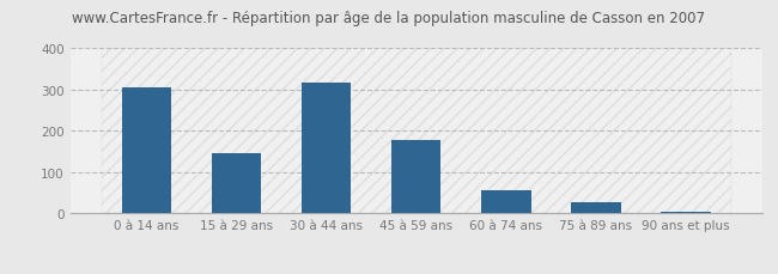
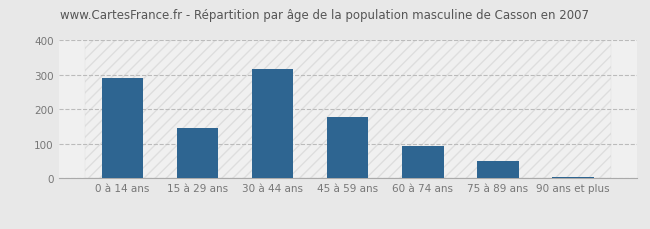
0 à 14 ans: 305 -> 290
60 à 74 ans: 57 -> 95
75 à 89 ans: 26 -> 50
